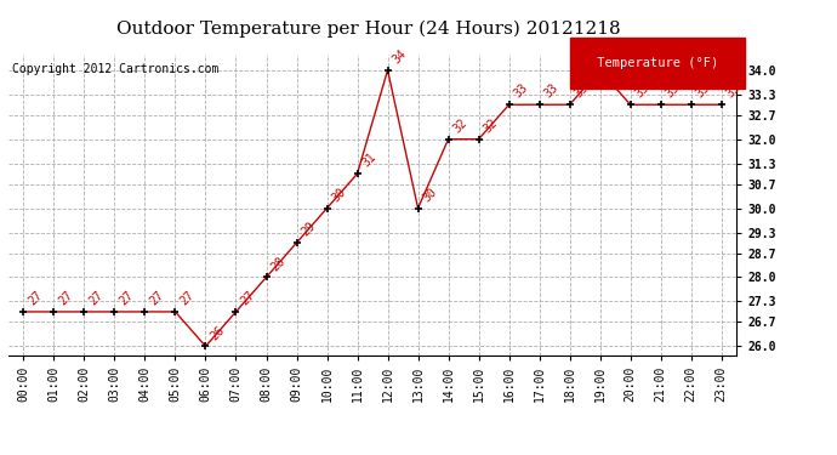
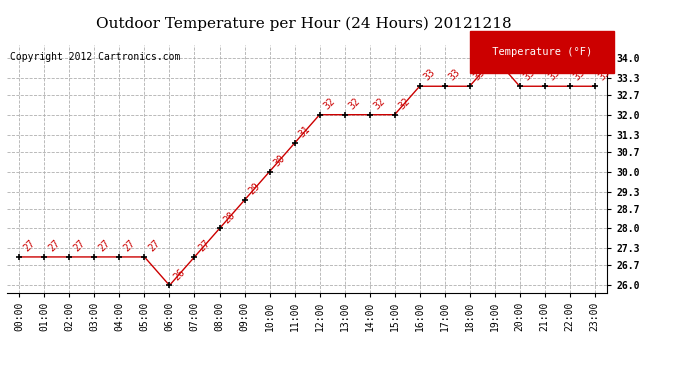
12:00: 34 -> 32
13:00: 30 -> 32
